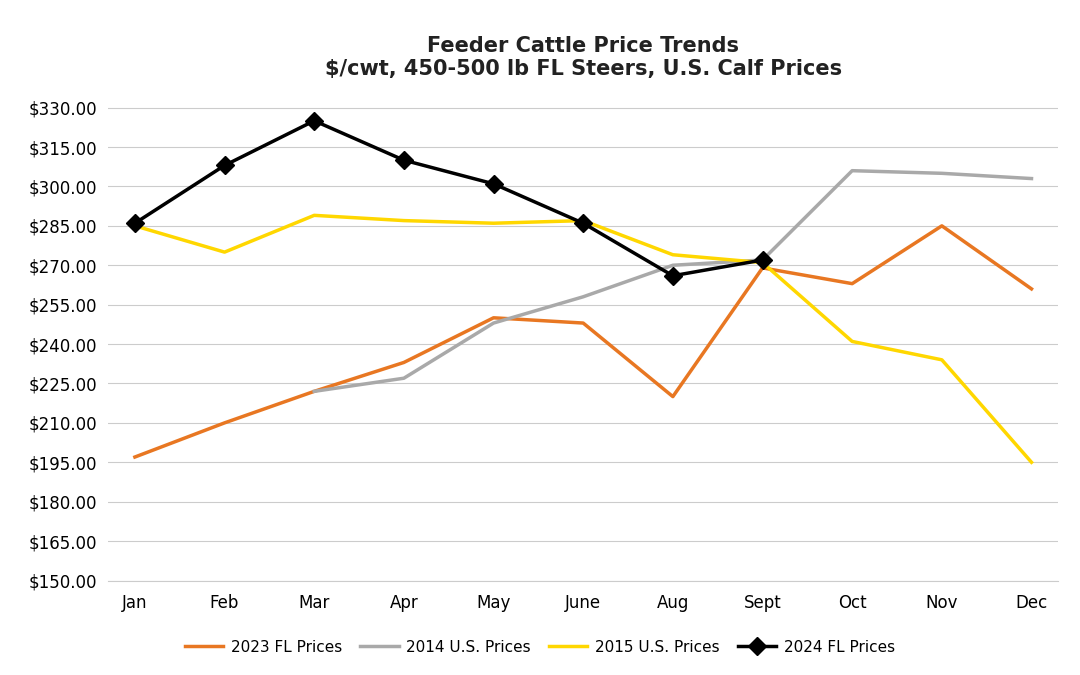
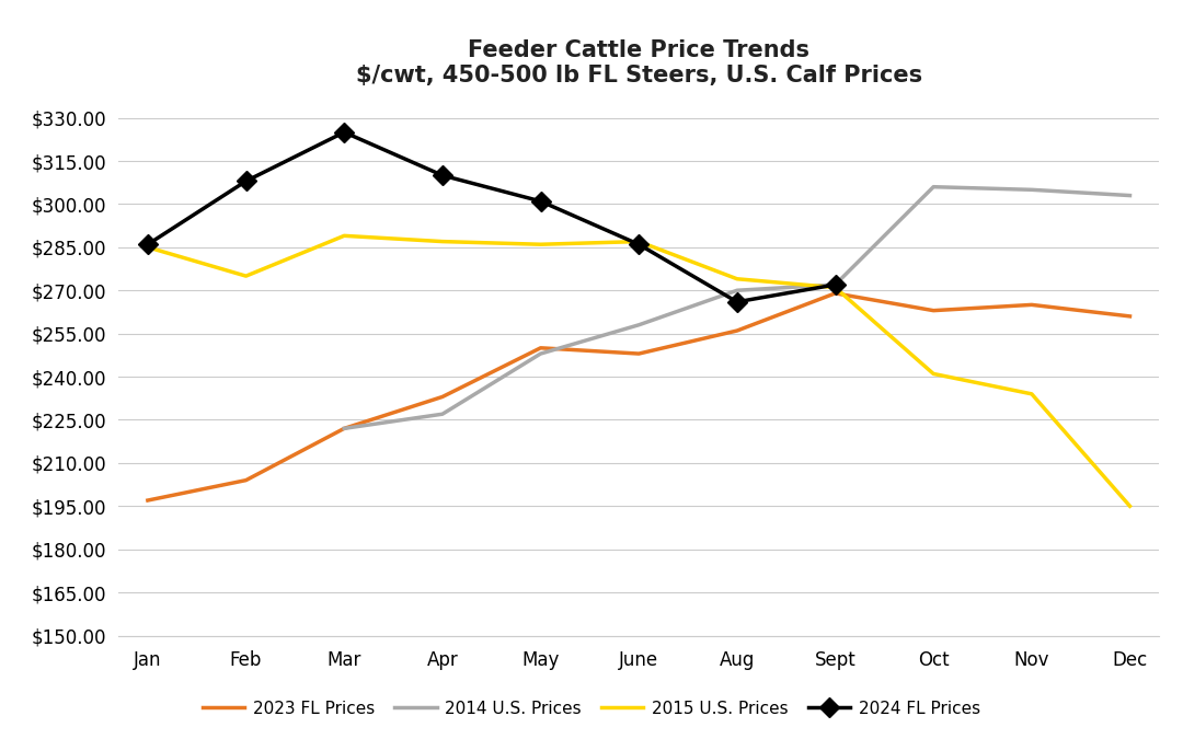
2023 FL Prices/Feb: $210 -> $204
2023 FL Prices/Aug: $220 -> $256
2023 FL Prices/Nov: $285 -> $265
